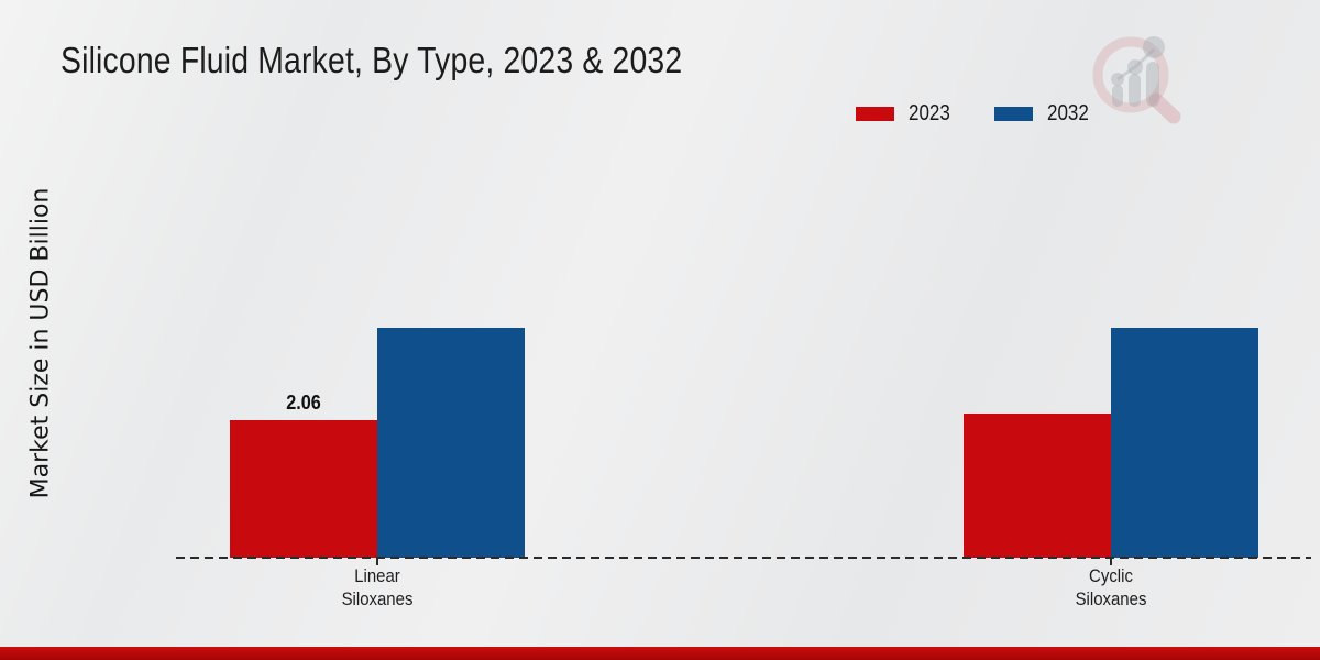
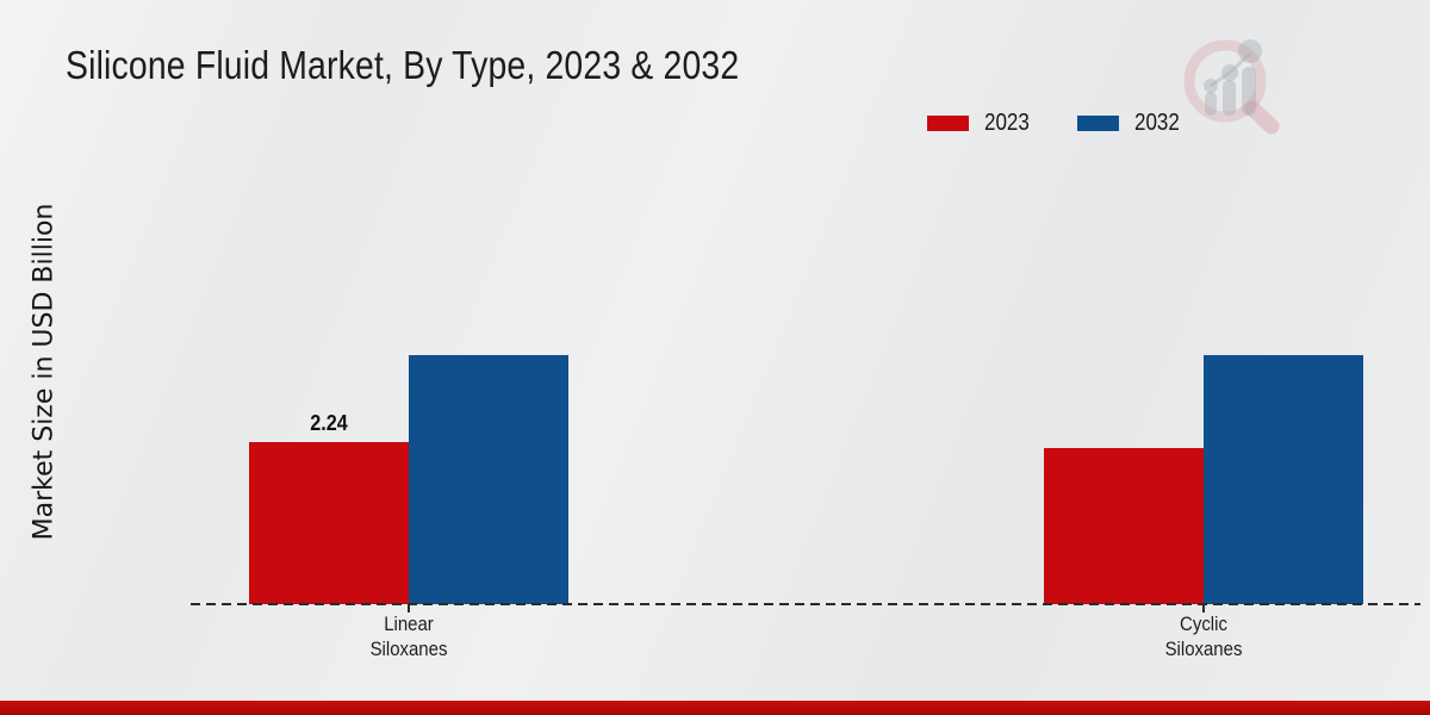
2023/Linear Siloxanes: 2.06 -> 2.24
